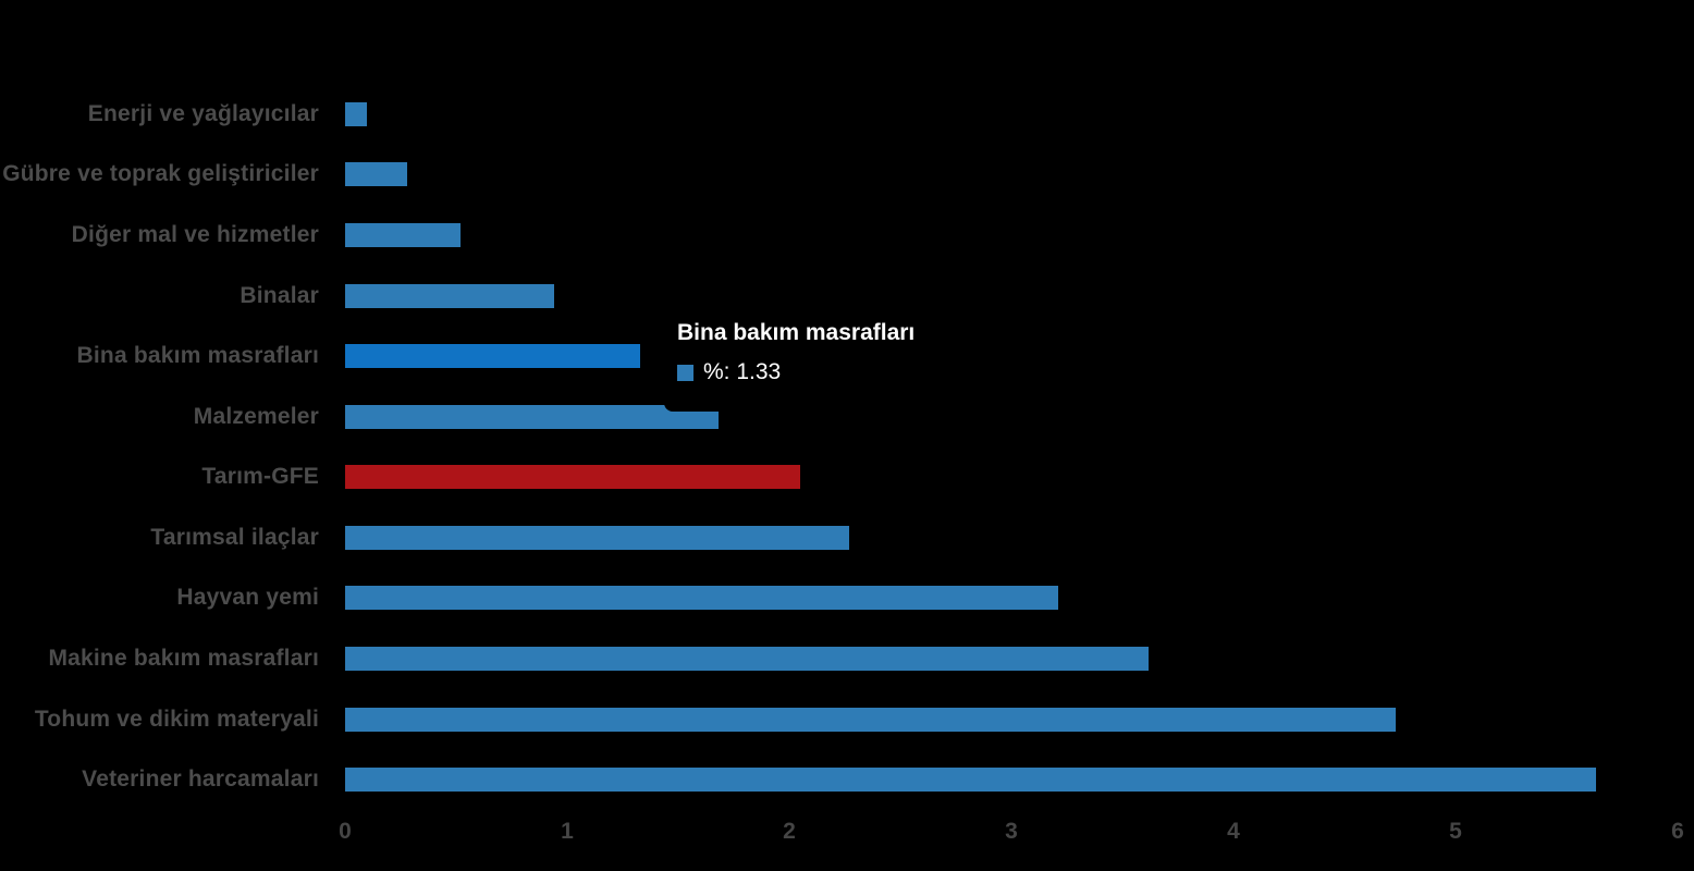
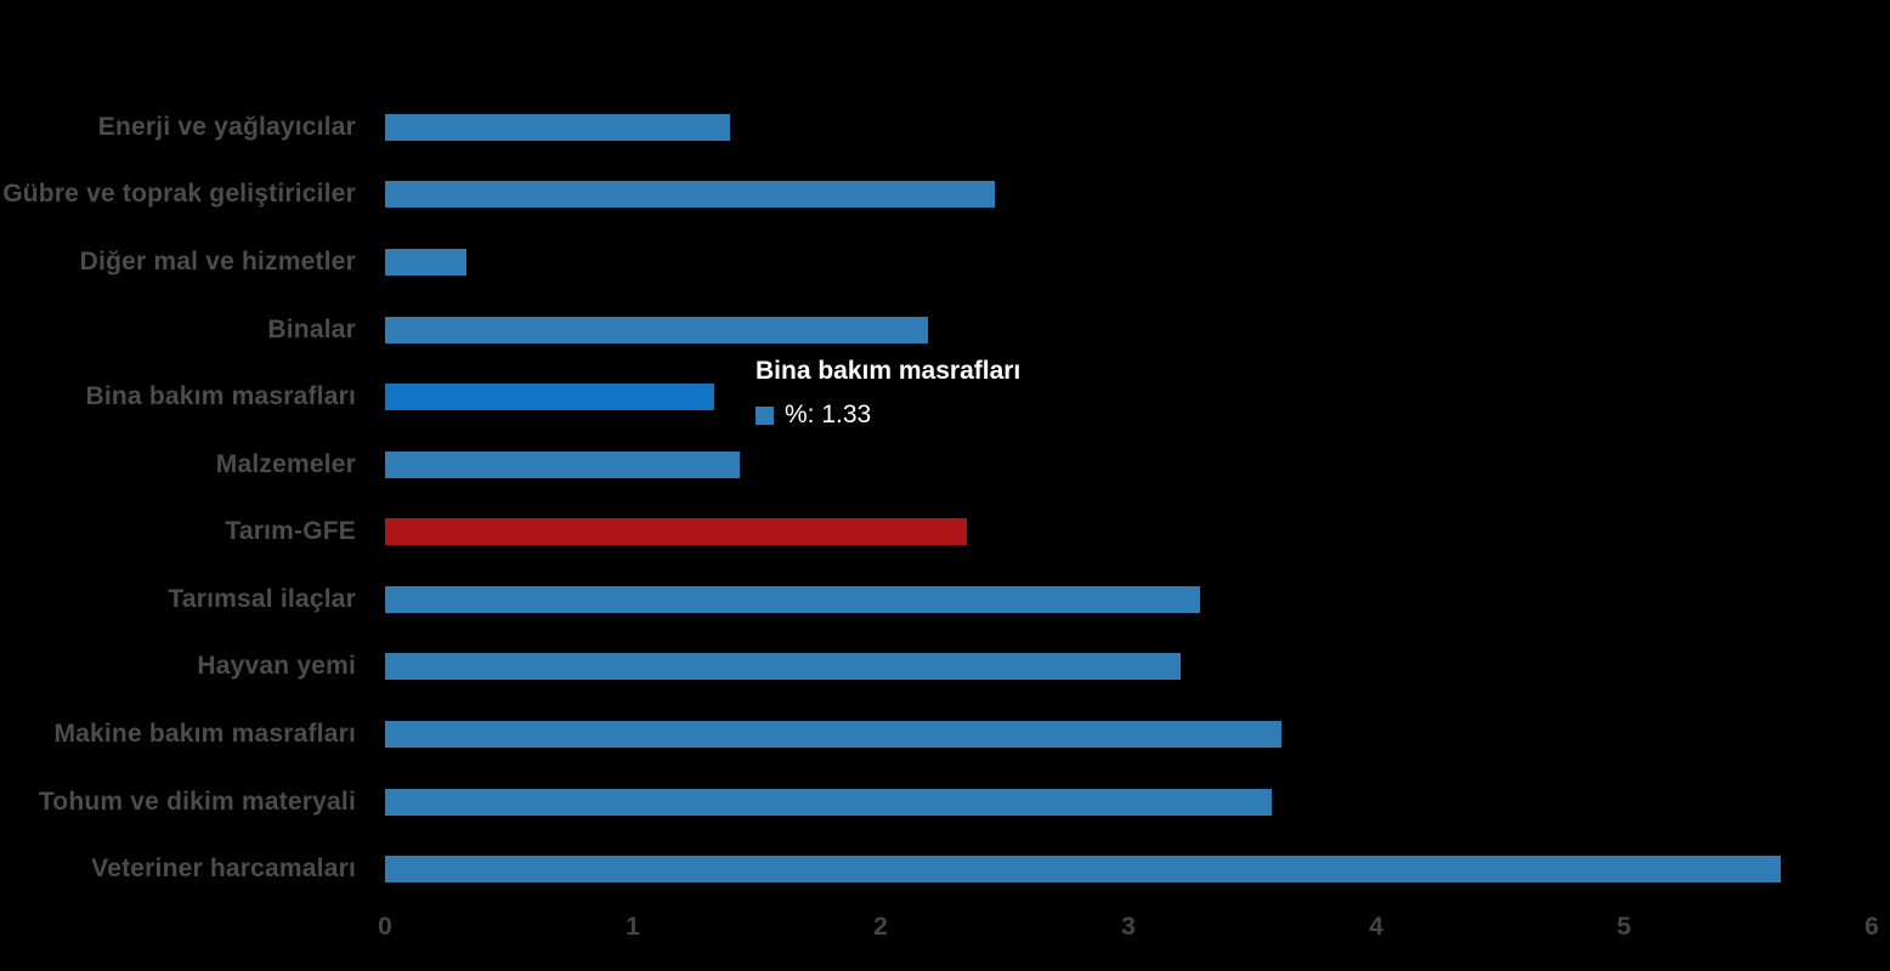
Enerji ve yağlayıcılar: 0.10 -> 1.39
Gübre ve toprak geliştiriciler: 0.28 -> 2.46
Diğer mal ve hizmetler: 0.52 -> 0.33
Binalar: 0.94 -> 2.19
Malzemeler: 1.68 -> 1.43
Tarım-GFE: 2.05 -> 2.35
Tarımsal ilaçlar: 2.27 -> 3.29
Tohum ve dikim materyali: 4.73 -> 3.58
